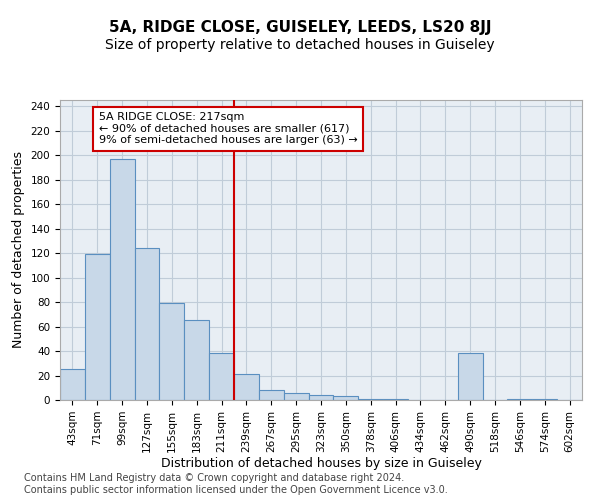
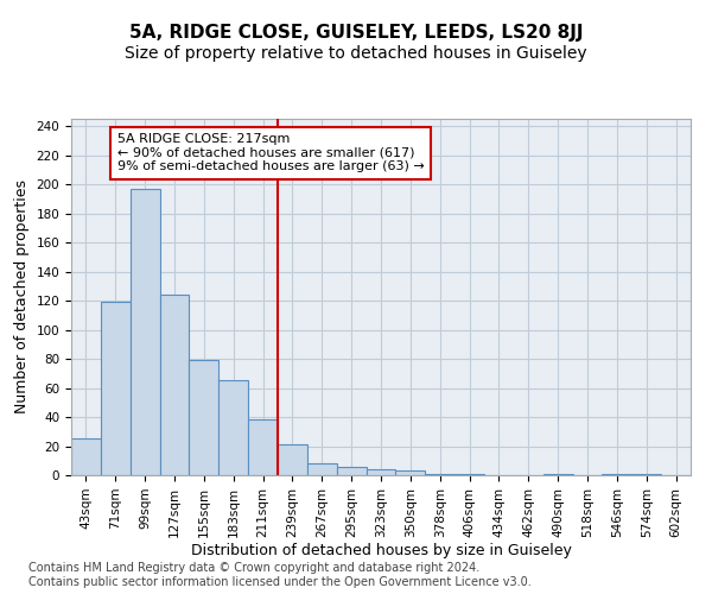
490sqm: 38 -> 1
